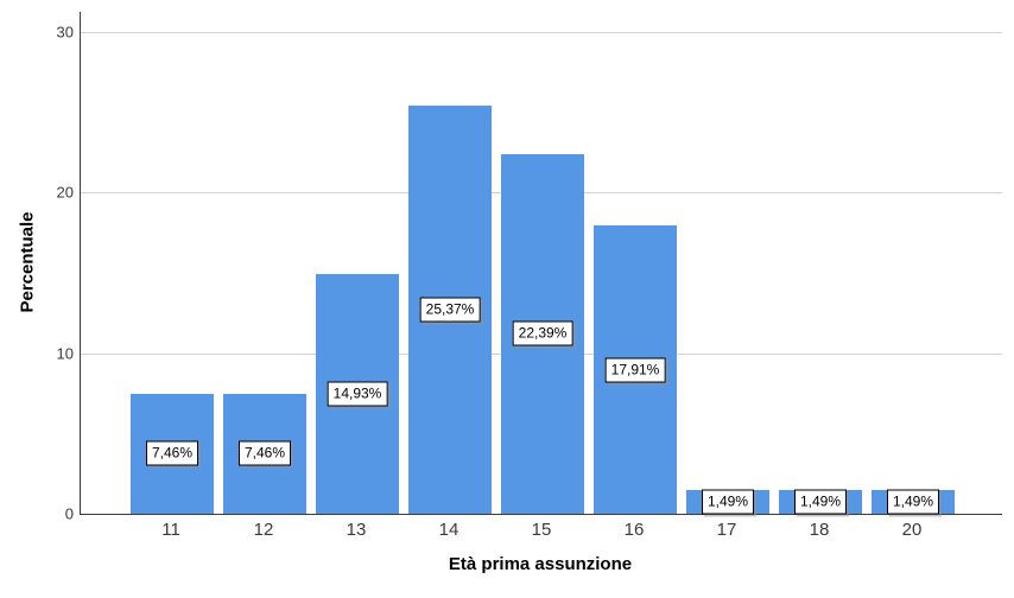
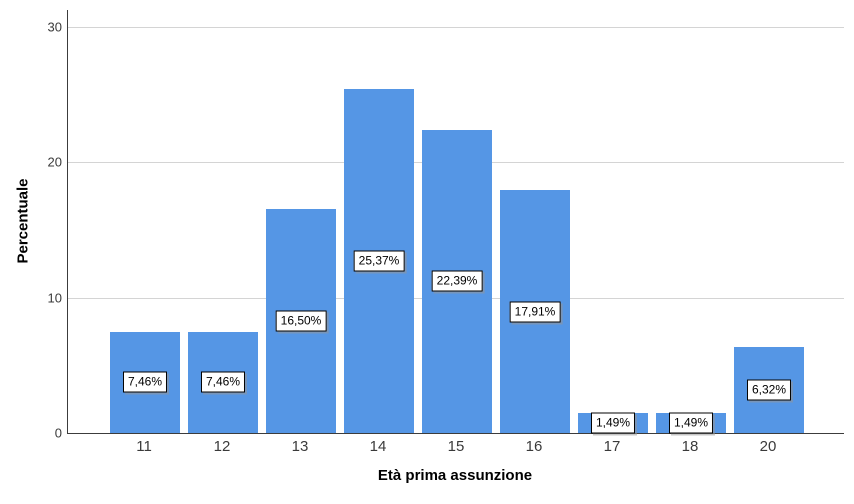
13: 14,93% -> 16,50%
20: 1,49% -> 6,32%
